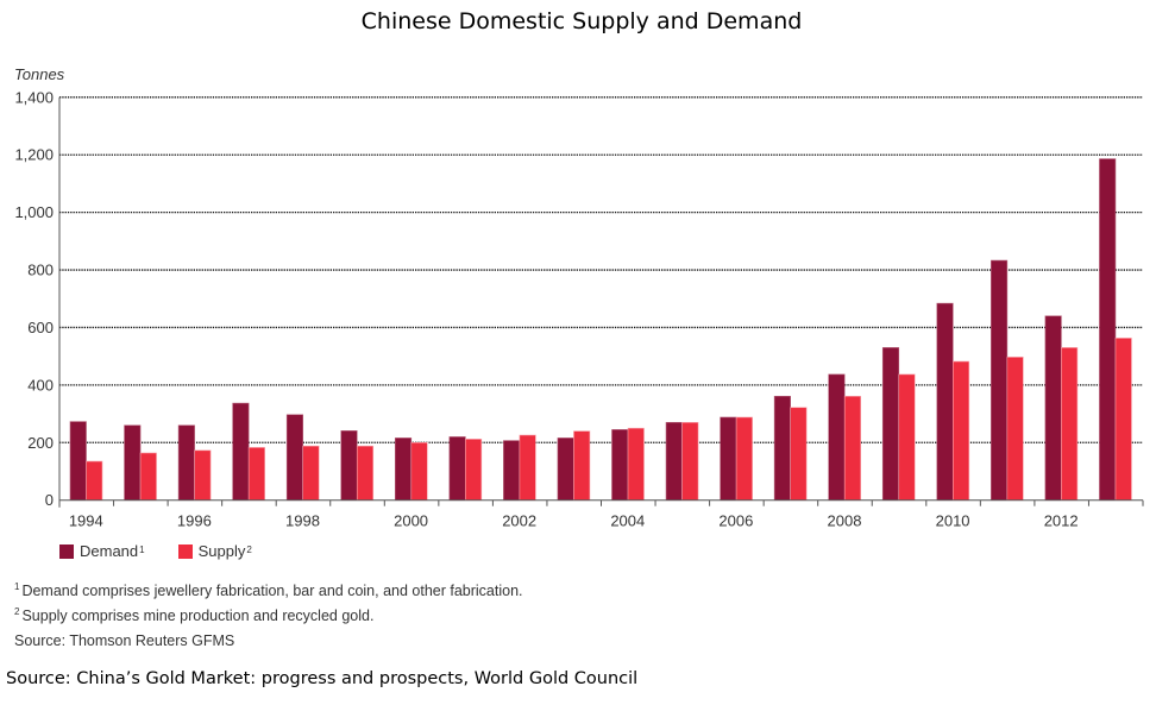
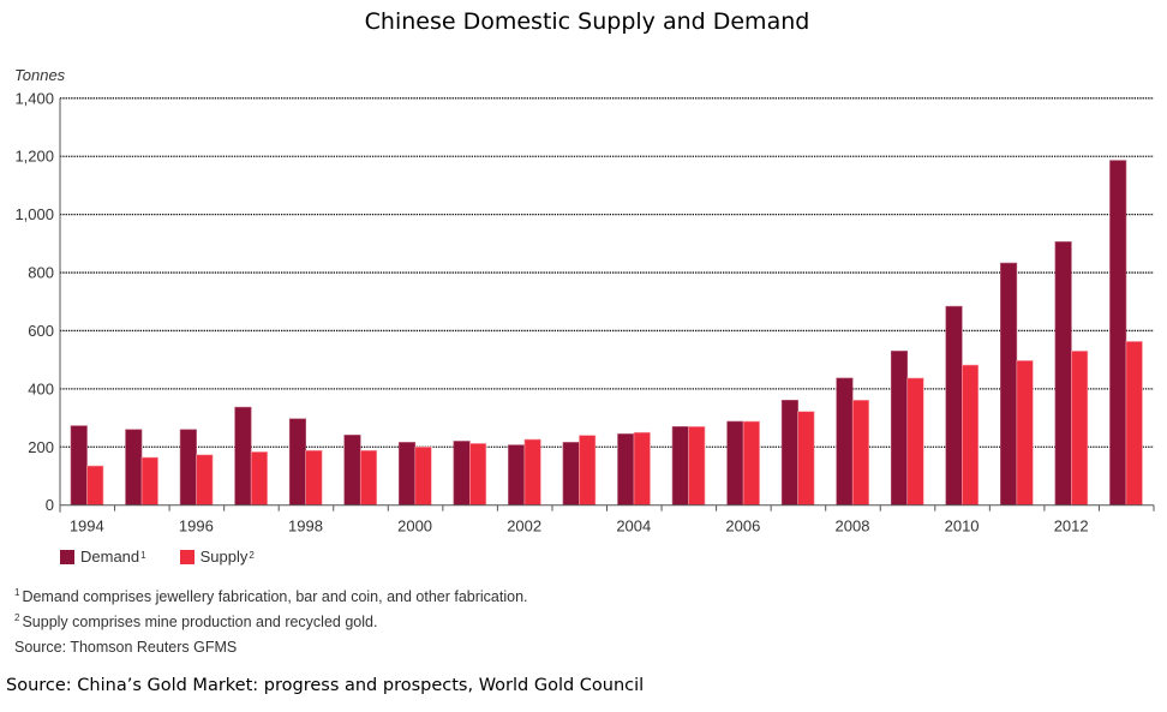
Demand/2012: 640 -> 910
